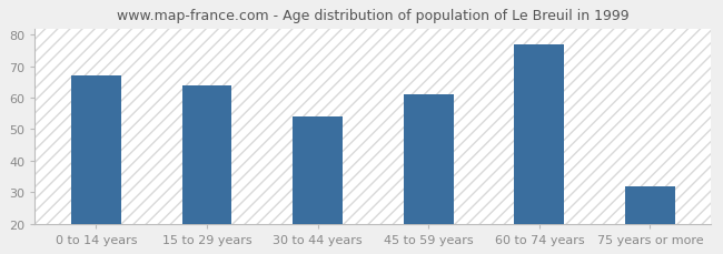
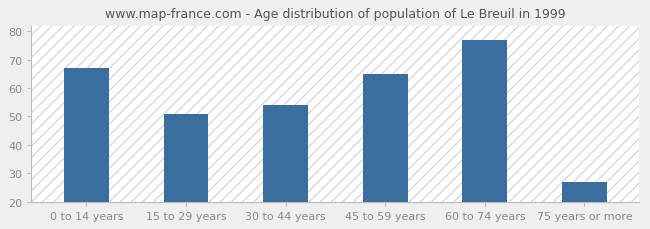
15 to 29 years: 64 -> 51
45 to 59 years: 61 -> 65
75 years or more: 32 -> 27
